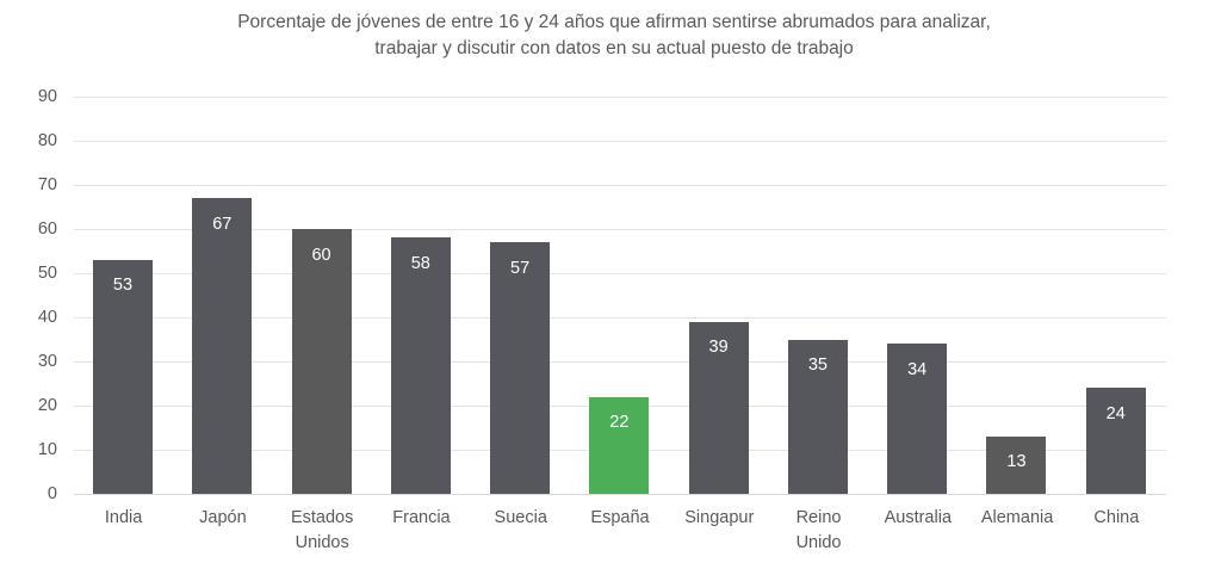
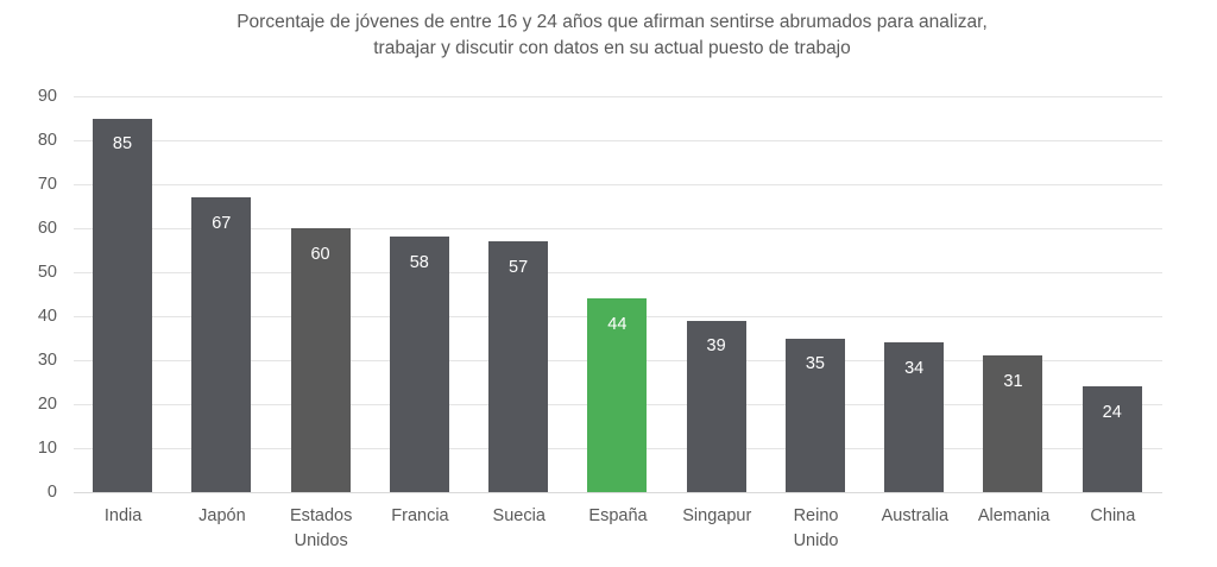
India: 53 -> 85
España: 22 -> 44
Alemania: 13 -> 31
